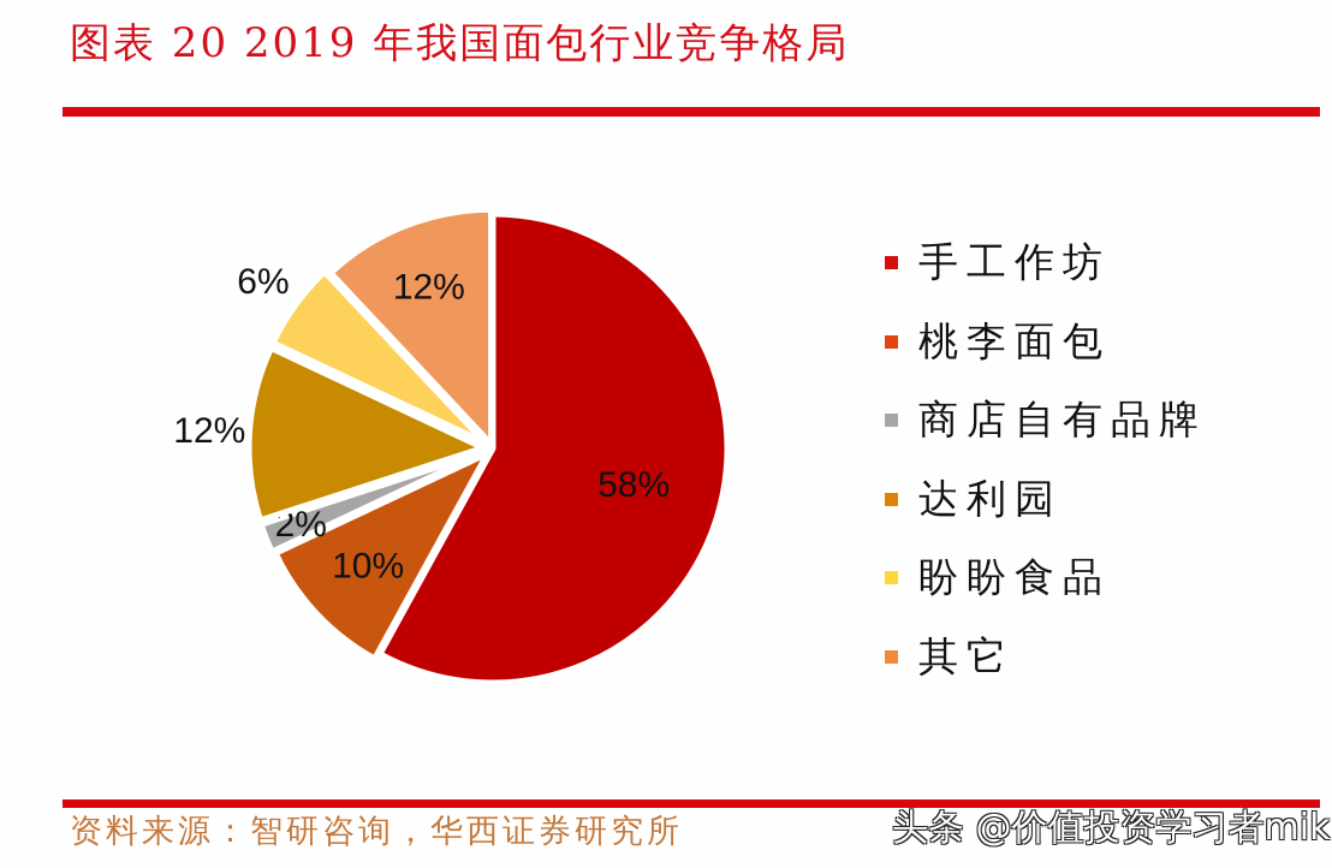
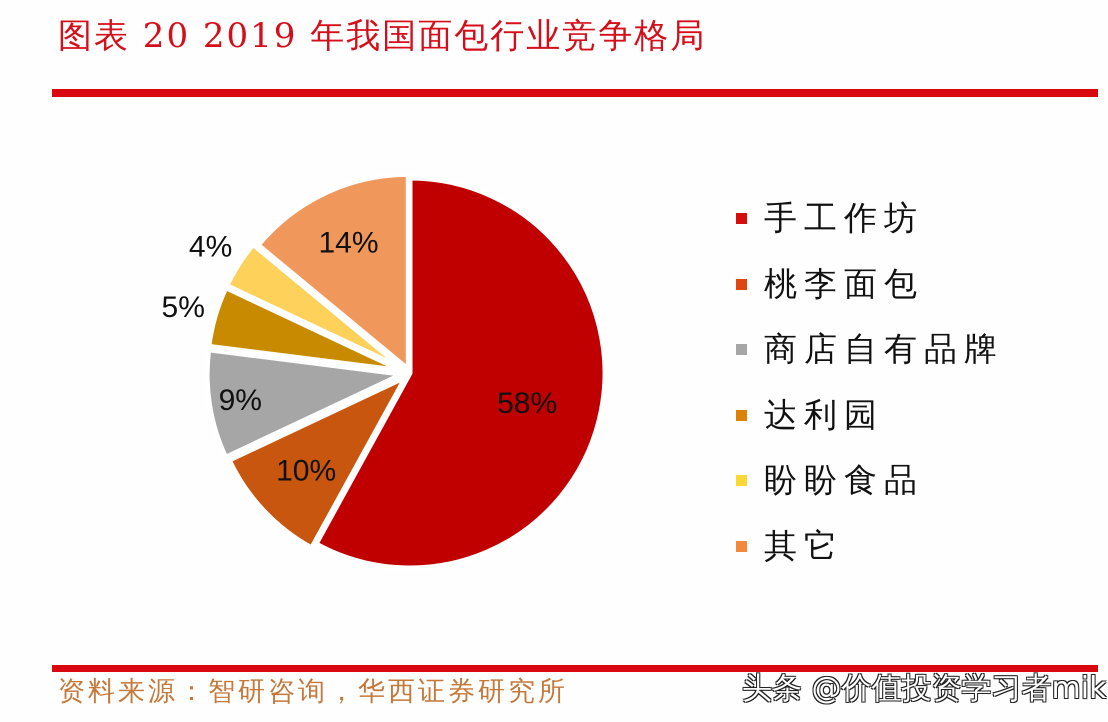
商店自有品牌: 2% -> 9%
达利园: 12% -> 5%
盼盼食品: 6% -> 4%
其它: 12% -> 14%
